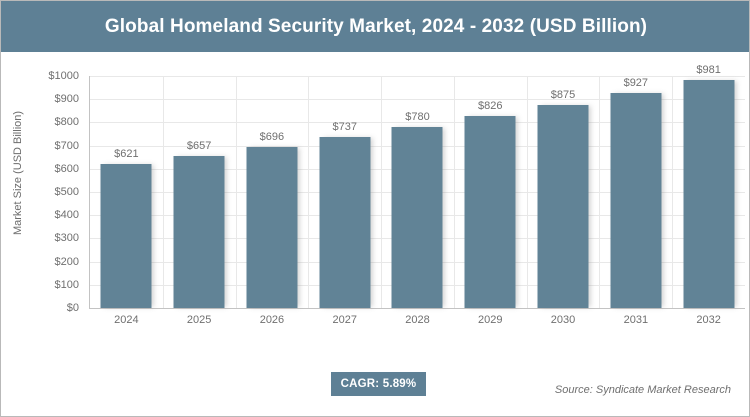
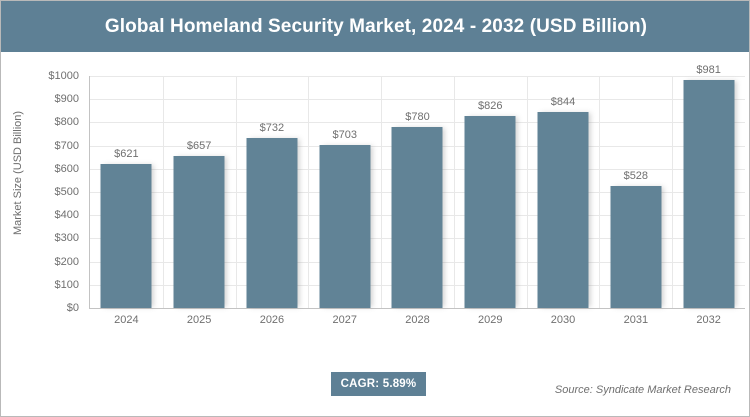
2026: $696 -> $732
2027: $737 -> $703
2030: $875 -> $844
2031: $927 -> $528
